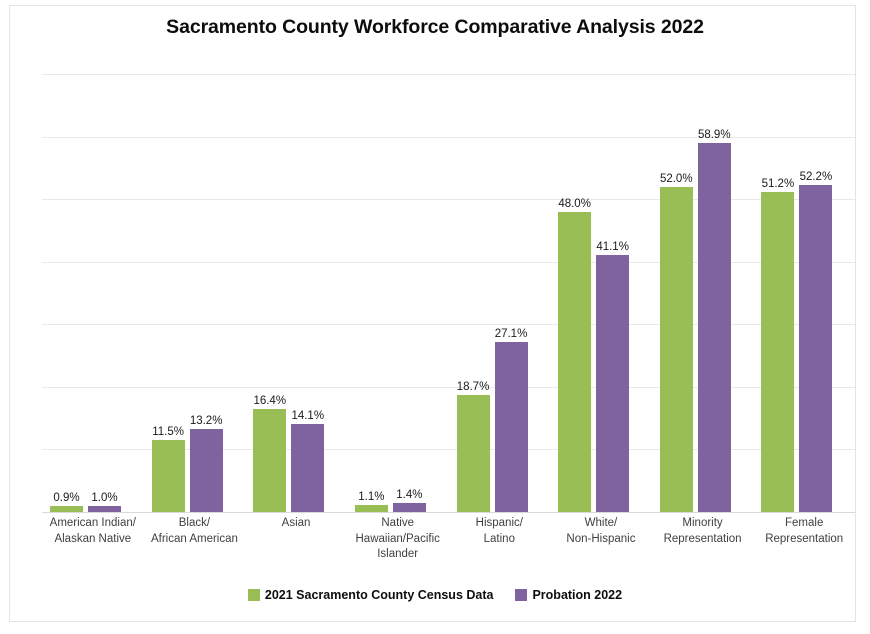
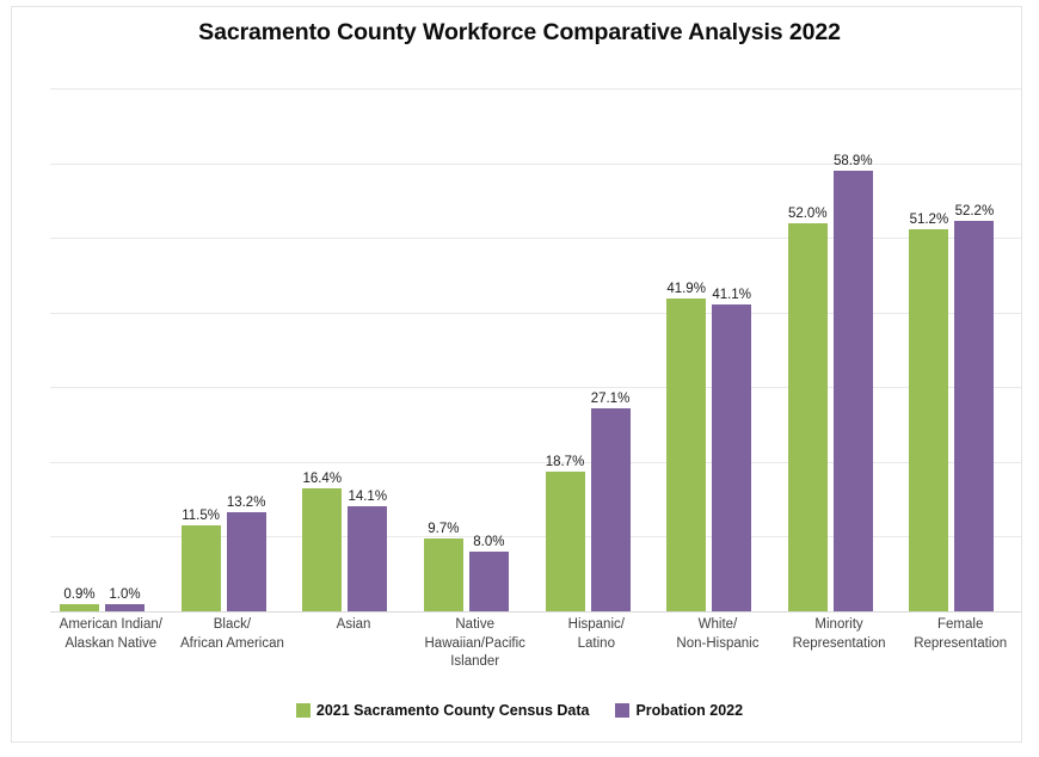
2021 Sacramento County Census Data/Native Hawaiian/Pacific Islander: 1.1% -> 9.7%
Probation 2022/Native Hawaiian/Pacific Islander: 1.4% -> 8.0%
2021 Sacramento County Census Data/White/ Non-Hispanic: 48.0% -> 41.9%
